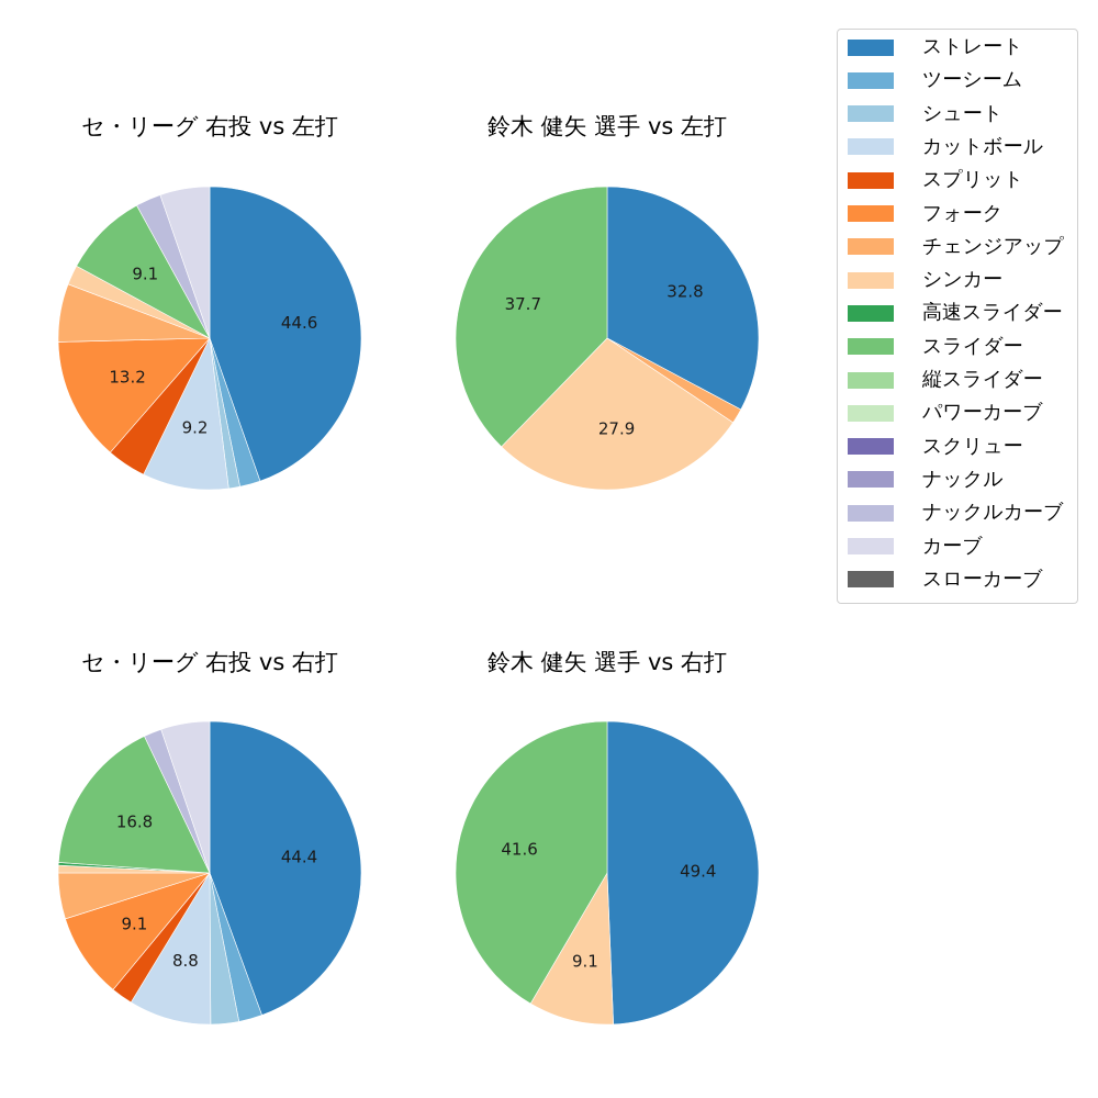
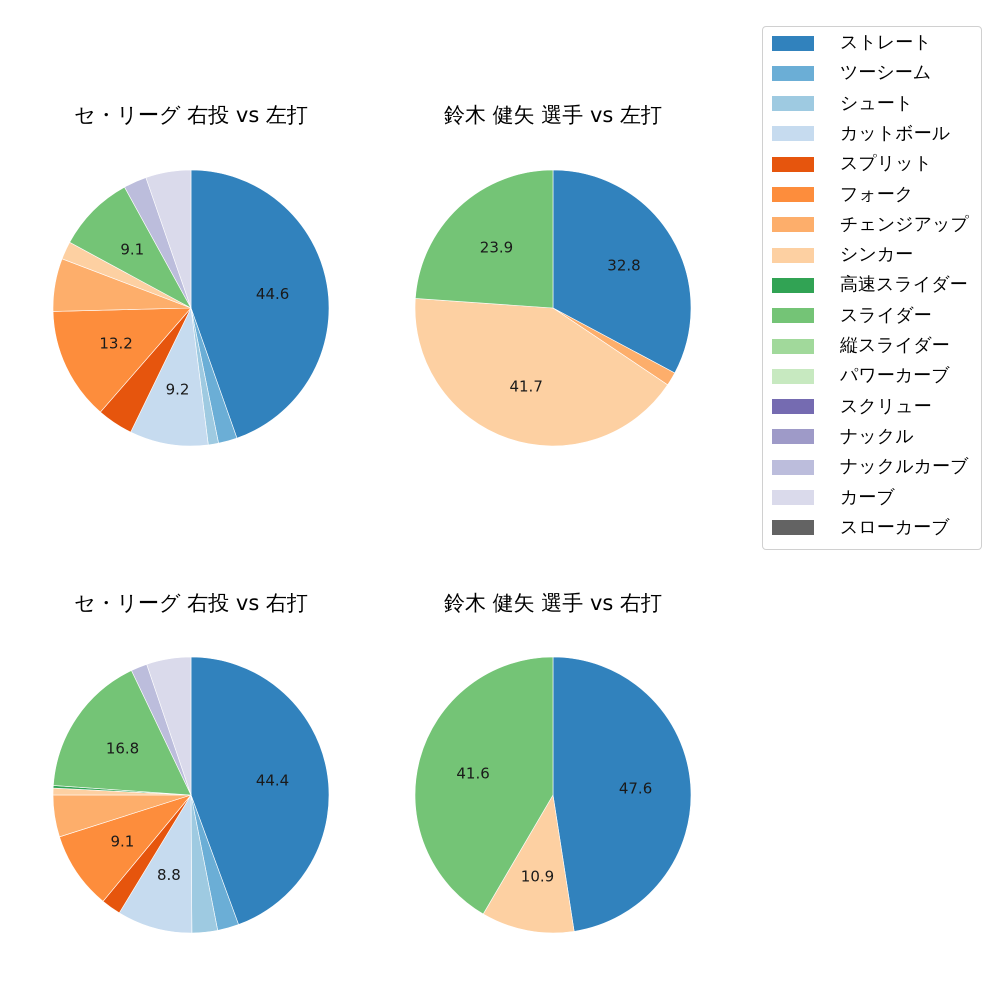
鈴木 健矢 選手 vs 左打/シンカー: 27.9 -> 41.7
鈴木 健矢 選手 vs 左打/スライダー: 37.7 -> 23.9
鈴木 健矢 選手 vs 右打/ストレート: 49.4 -> 47.6
鈴木 健矢 選手 vs 右打/シンカー: 9.1 -> 10.9
